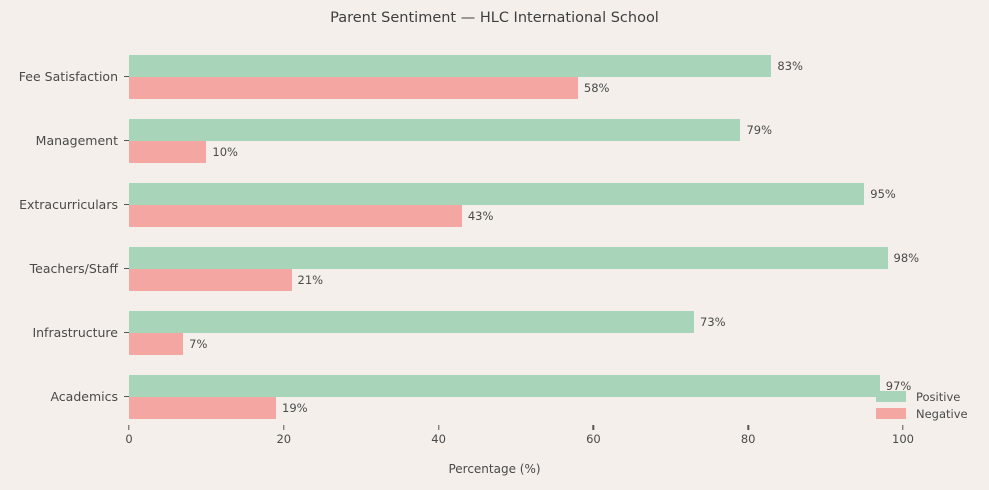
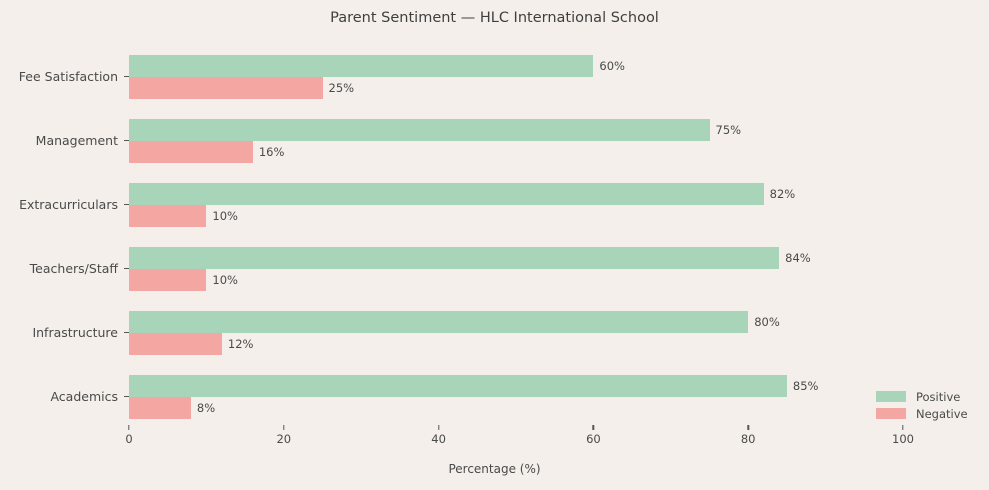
Positive/Fee Satisfaction: 83% -> 60%
Negative/Fee Satisfaction: 58% -> 25%
Positive/Management: 79% -> 75%
Negative/Management: 10% -> 16%
Positive/Extracurriculars: 95% -> 82%
Negative/Extracurriculars: 43% -> 10%
Positive/Teachers/Staff: 98% -> 84%
Negative/Teachers/Staff: 21% -> 10%
Positive/Infrastructure: 73% -> 80%
Negative/Infrastructure: 7% -> 12%
Positive/Academics: 97% -> 85%
Negative/Academics: 19% -> 8%
